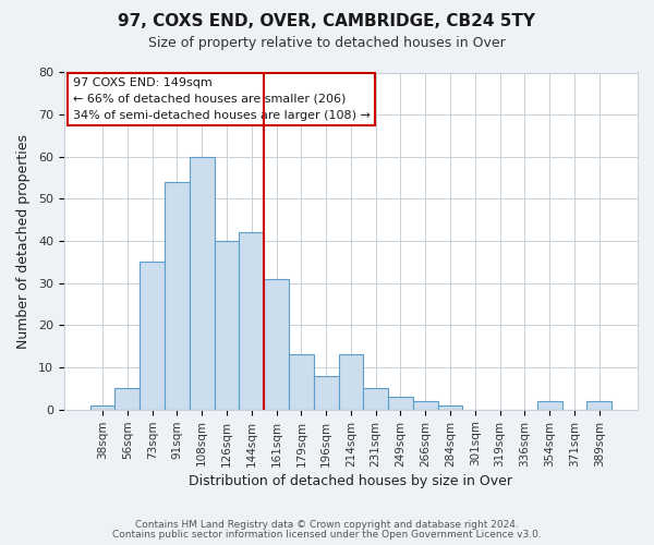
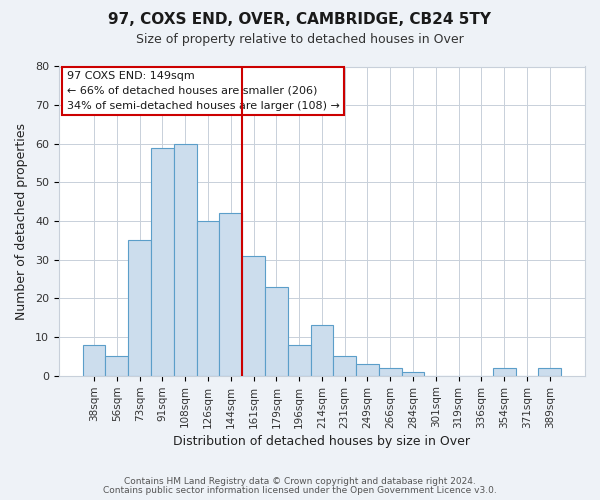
38sqm: 1 -> 8
91sqm: 54 -> 59
179sqm: 13 -> 23
